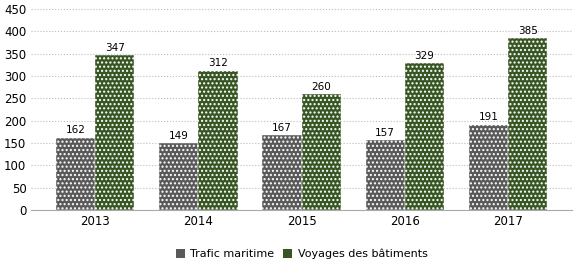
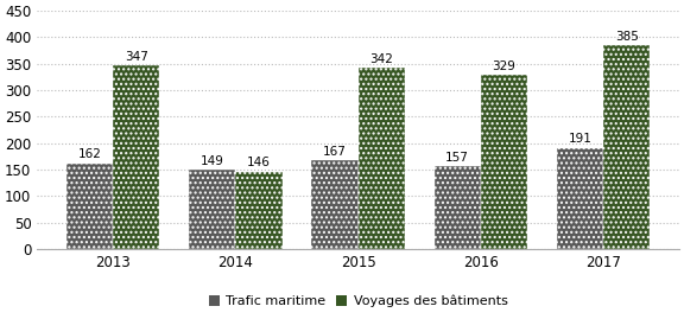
Voyages des bâtiments/2014: 312 -> 146
Voyages des bâtiments/2015: 260 -> 342
